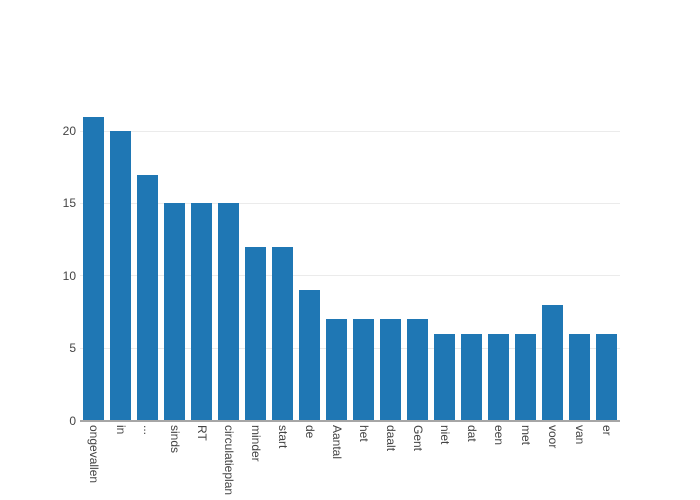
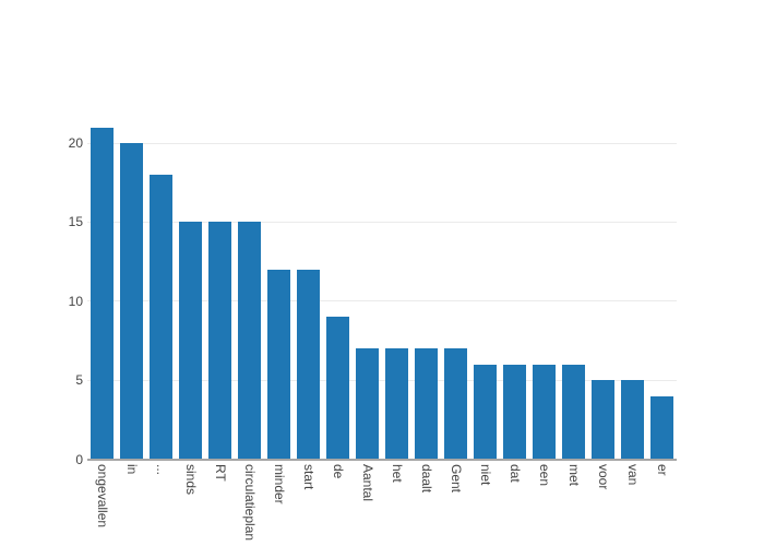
...: 17 -> 18
voor: 8 -> 5
van: 6 -> 5
er: 6 -> 4
